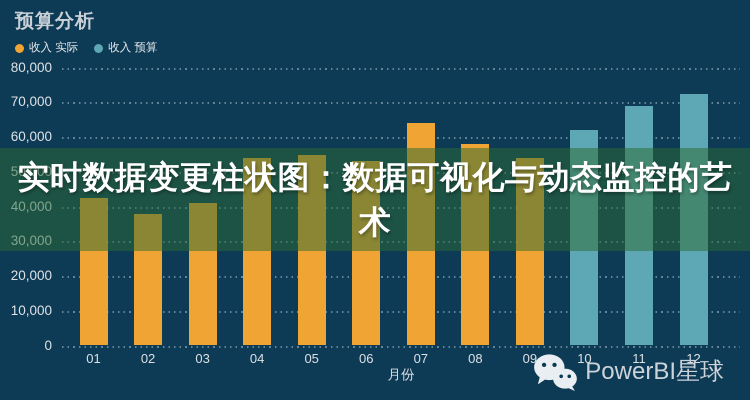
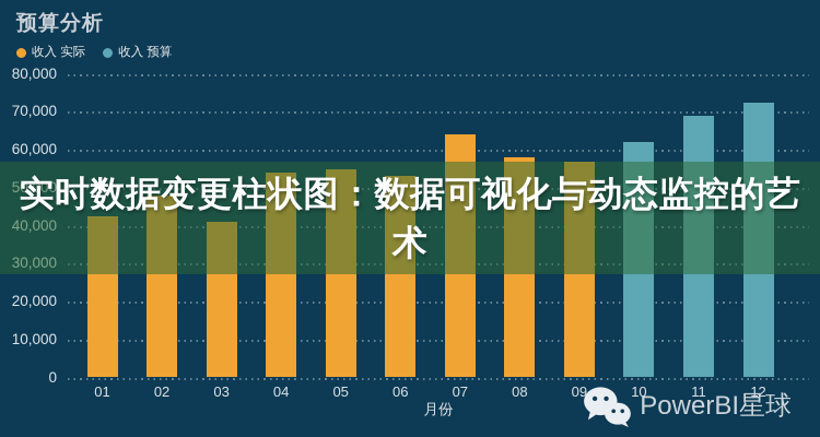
收入 实际/02: 38000 -> 48000
收入 实际/09: 54000 -> 57000
